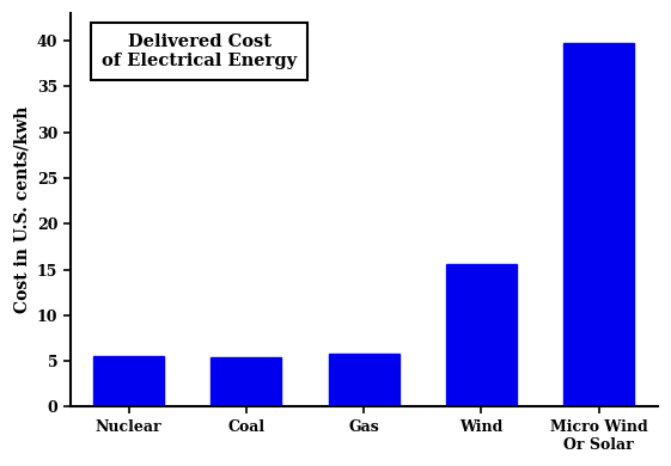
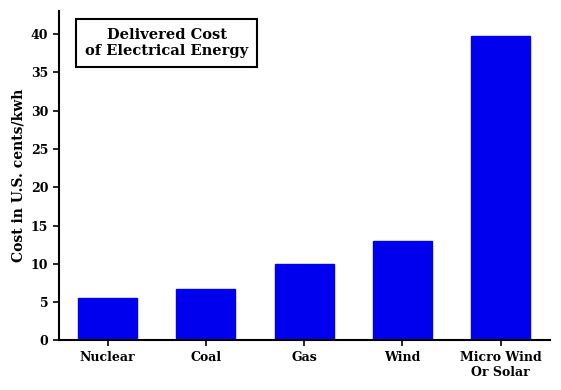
Coal: 5.4 -> 6.7
Gas: 5.8 -> 10.0
Wind: 15.6 -> 13.0
